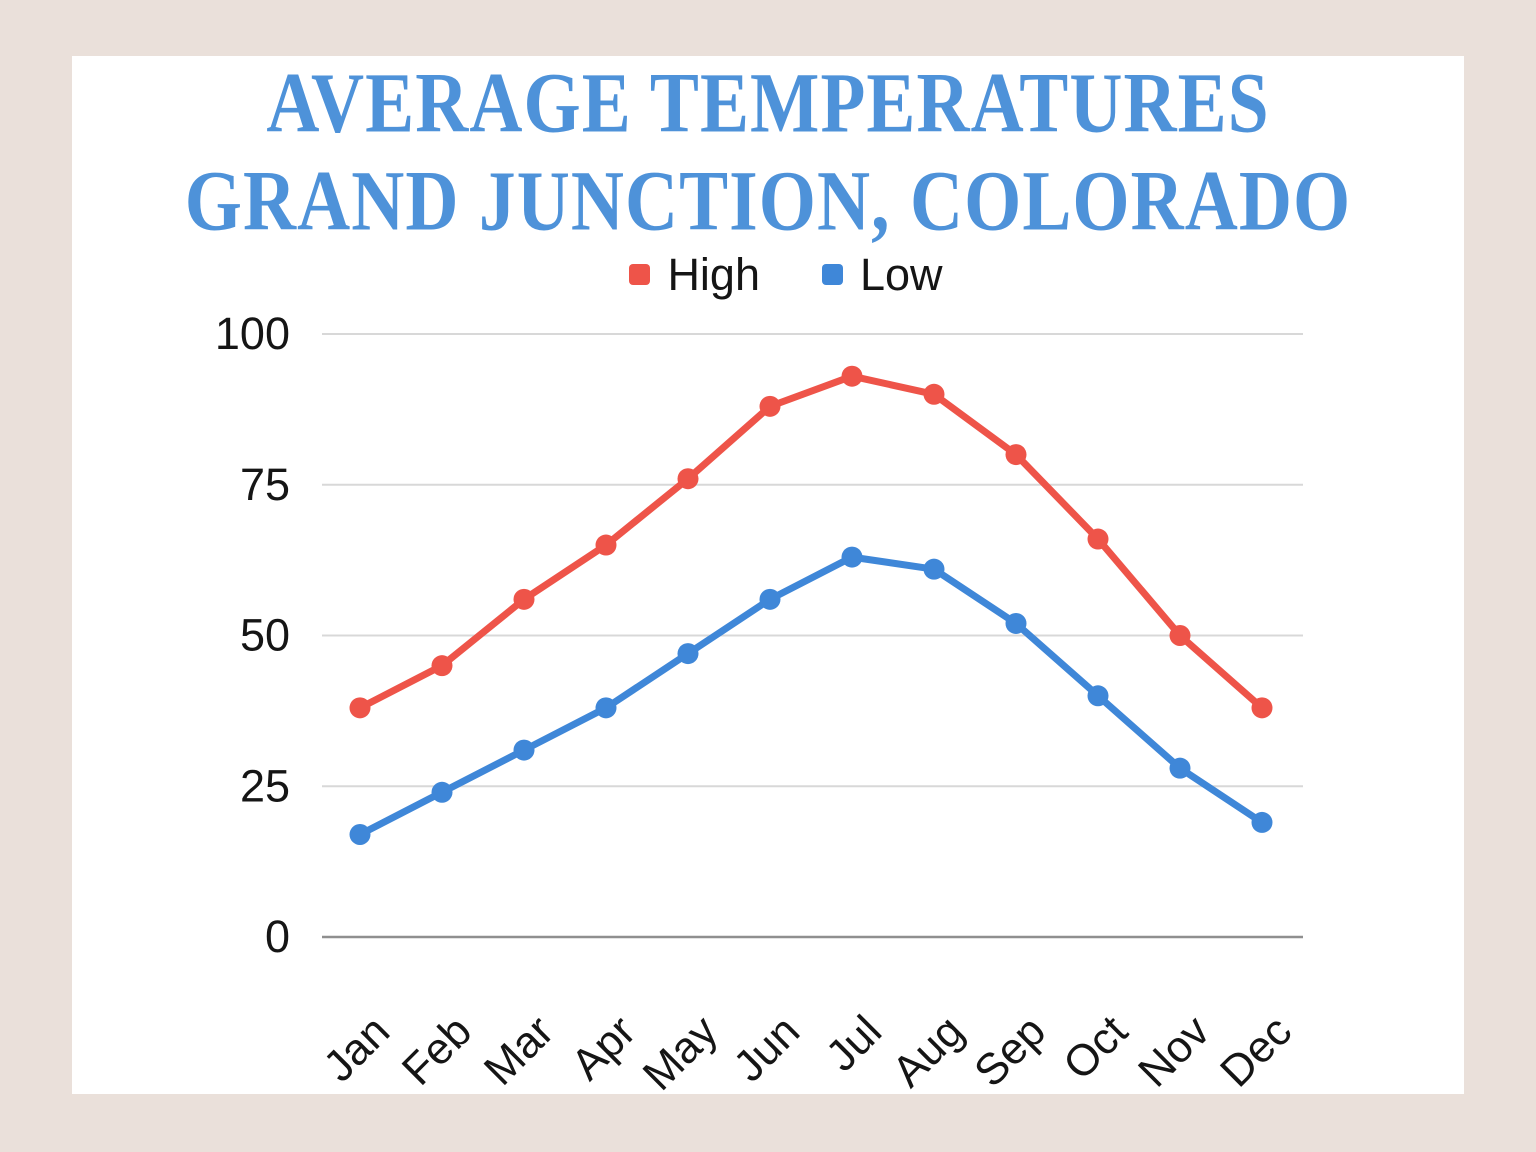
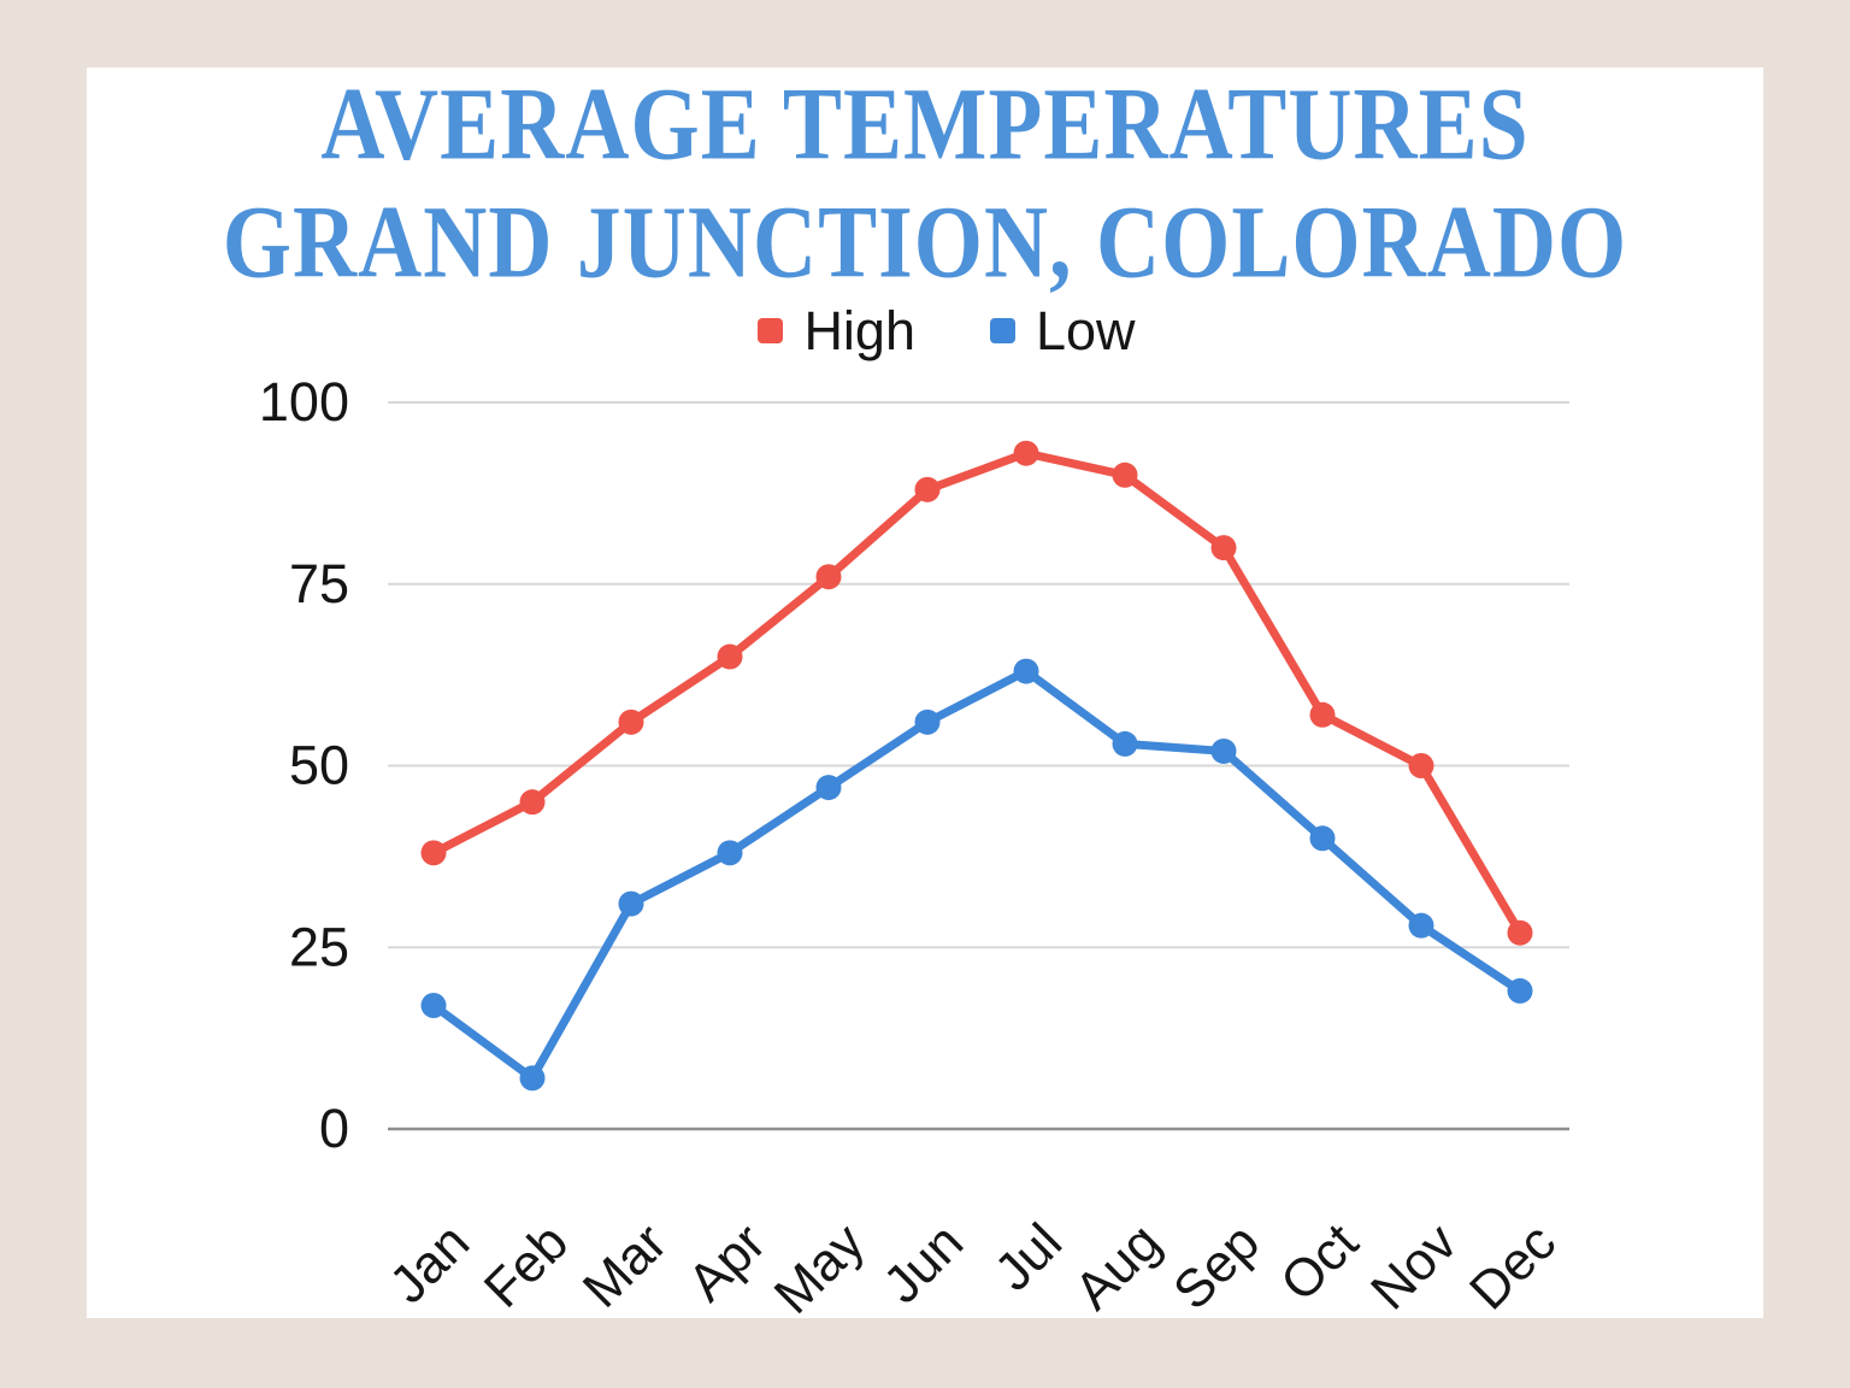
Low/Feb: 24 -> 7
Low/Aug: 61 -> 53
High/Oct: 66 -> 57
High/Dec: 38 -> 27
